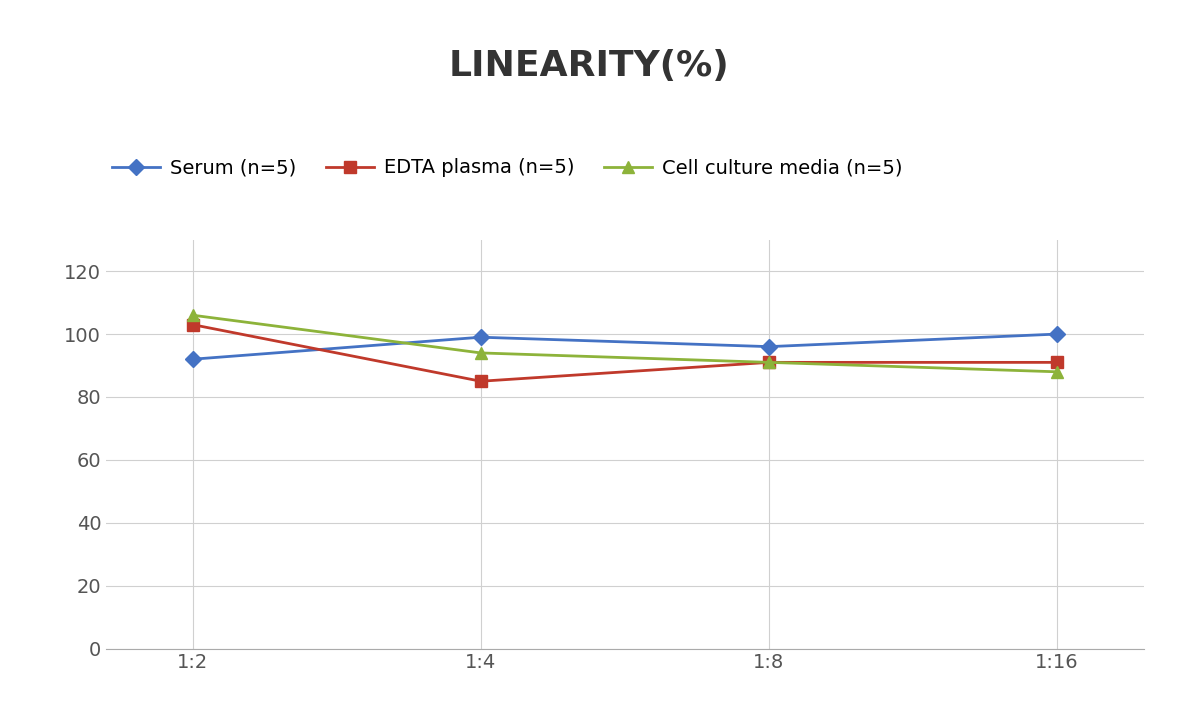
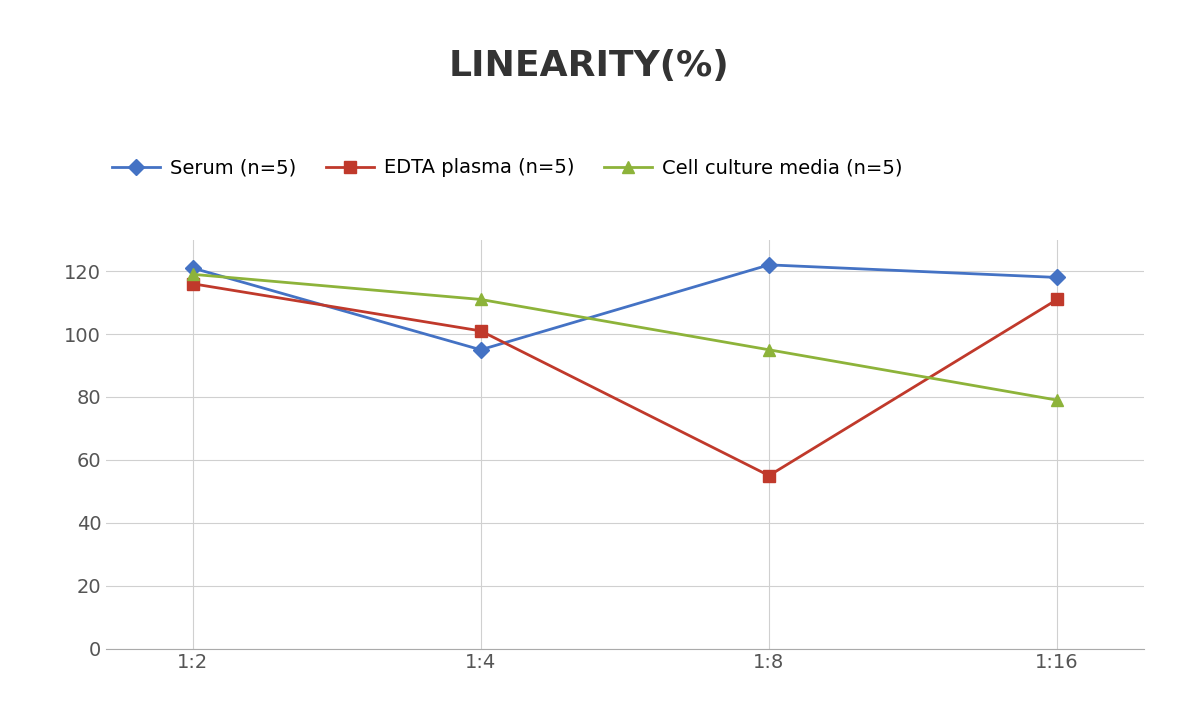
Serum (n=5)/1:2: 92 -> 121
EDTA plasma (n=5)/1:2: 103 -> 116
Cell culture media (n=5)/1:2: 106 -> 119
Serum (n=5)/1:4: 99 -> 95
EDTA plasma (n=5)/1:4: 85 -> 101
Cell culture media (n=5)/1:4: 94 -> 111
Serum (n=5)/1:8: 96 -> 122
EDTA plasma (n=5)/1:8: 91 -> 55
Cell culture media (n=5)/1:8: 91 -> 95
Serum (n=5)/1:16: 100 -> 118
EDTA plasma (n=5)/1:16: 91 -> 111
Cell culture media (n=5)/1:16: 88 -> 79
